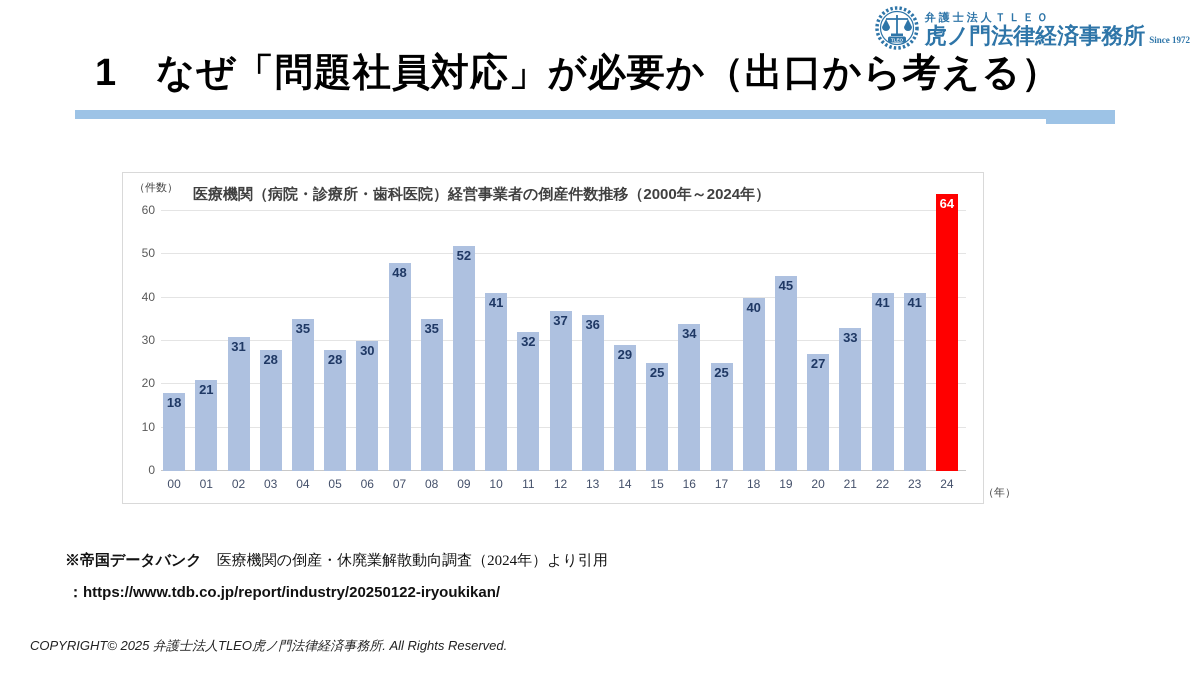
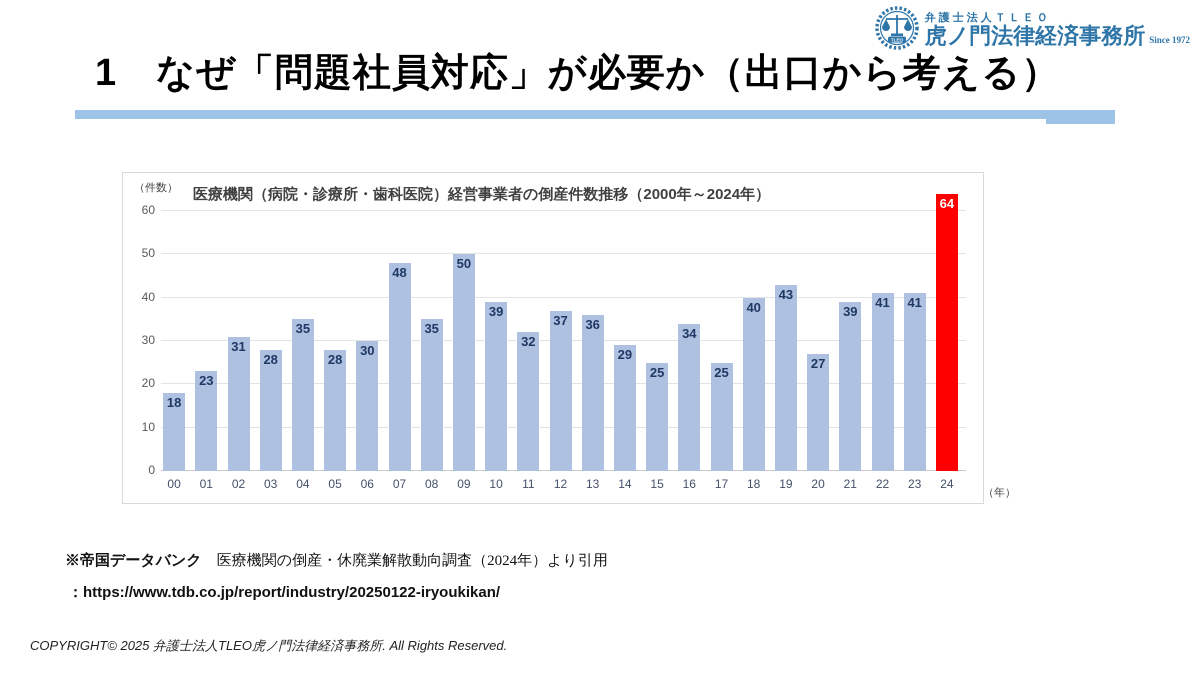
01: 21 -> 23
09: 52 -> 50
10: 41 -> 39
19: 45 -> 43
21: 33 -> 39
